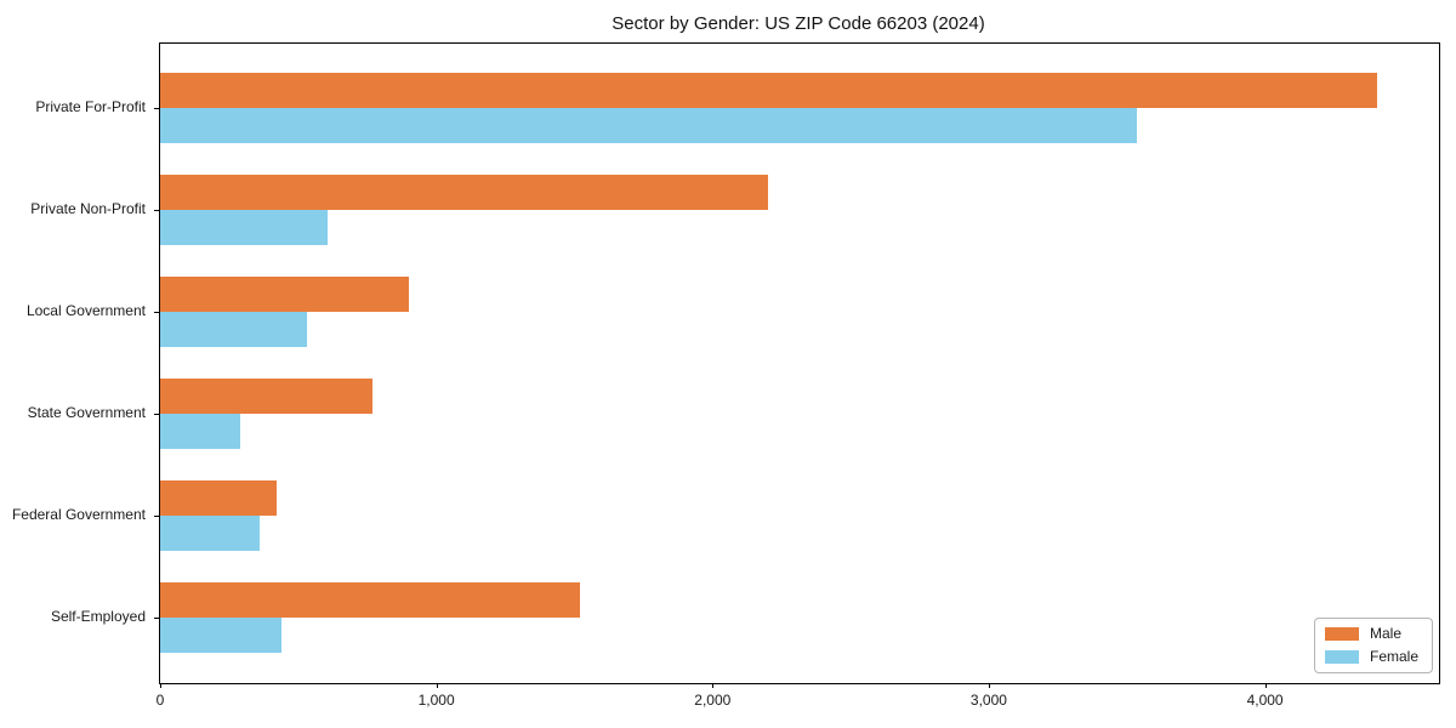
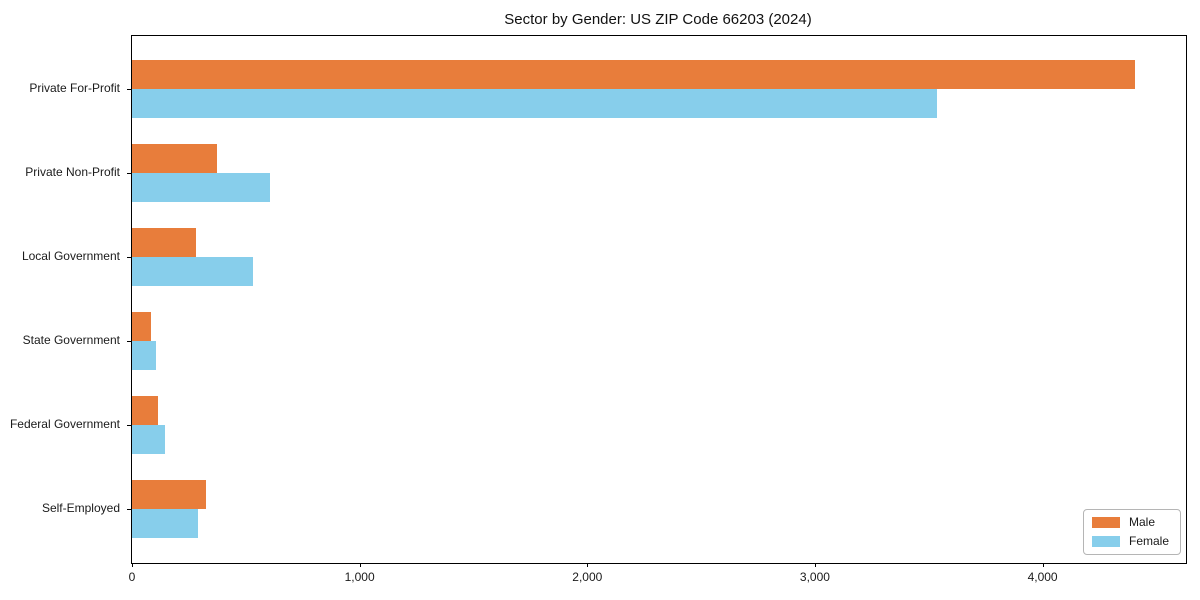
Male/Private Non-Profit: 2200 -> 380
Male/Local Government: 900 -> 280
Male/State Government: 770 -> 80
Female/State Government: 290 -> 100
Male/Federal Government: 420 -> 120
Female/Federal Government: 360 -> 140
Male/Self-Employed: 1520 -> 320
Female/Self-Employed: 440 -> 290
